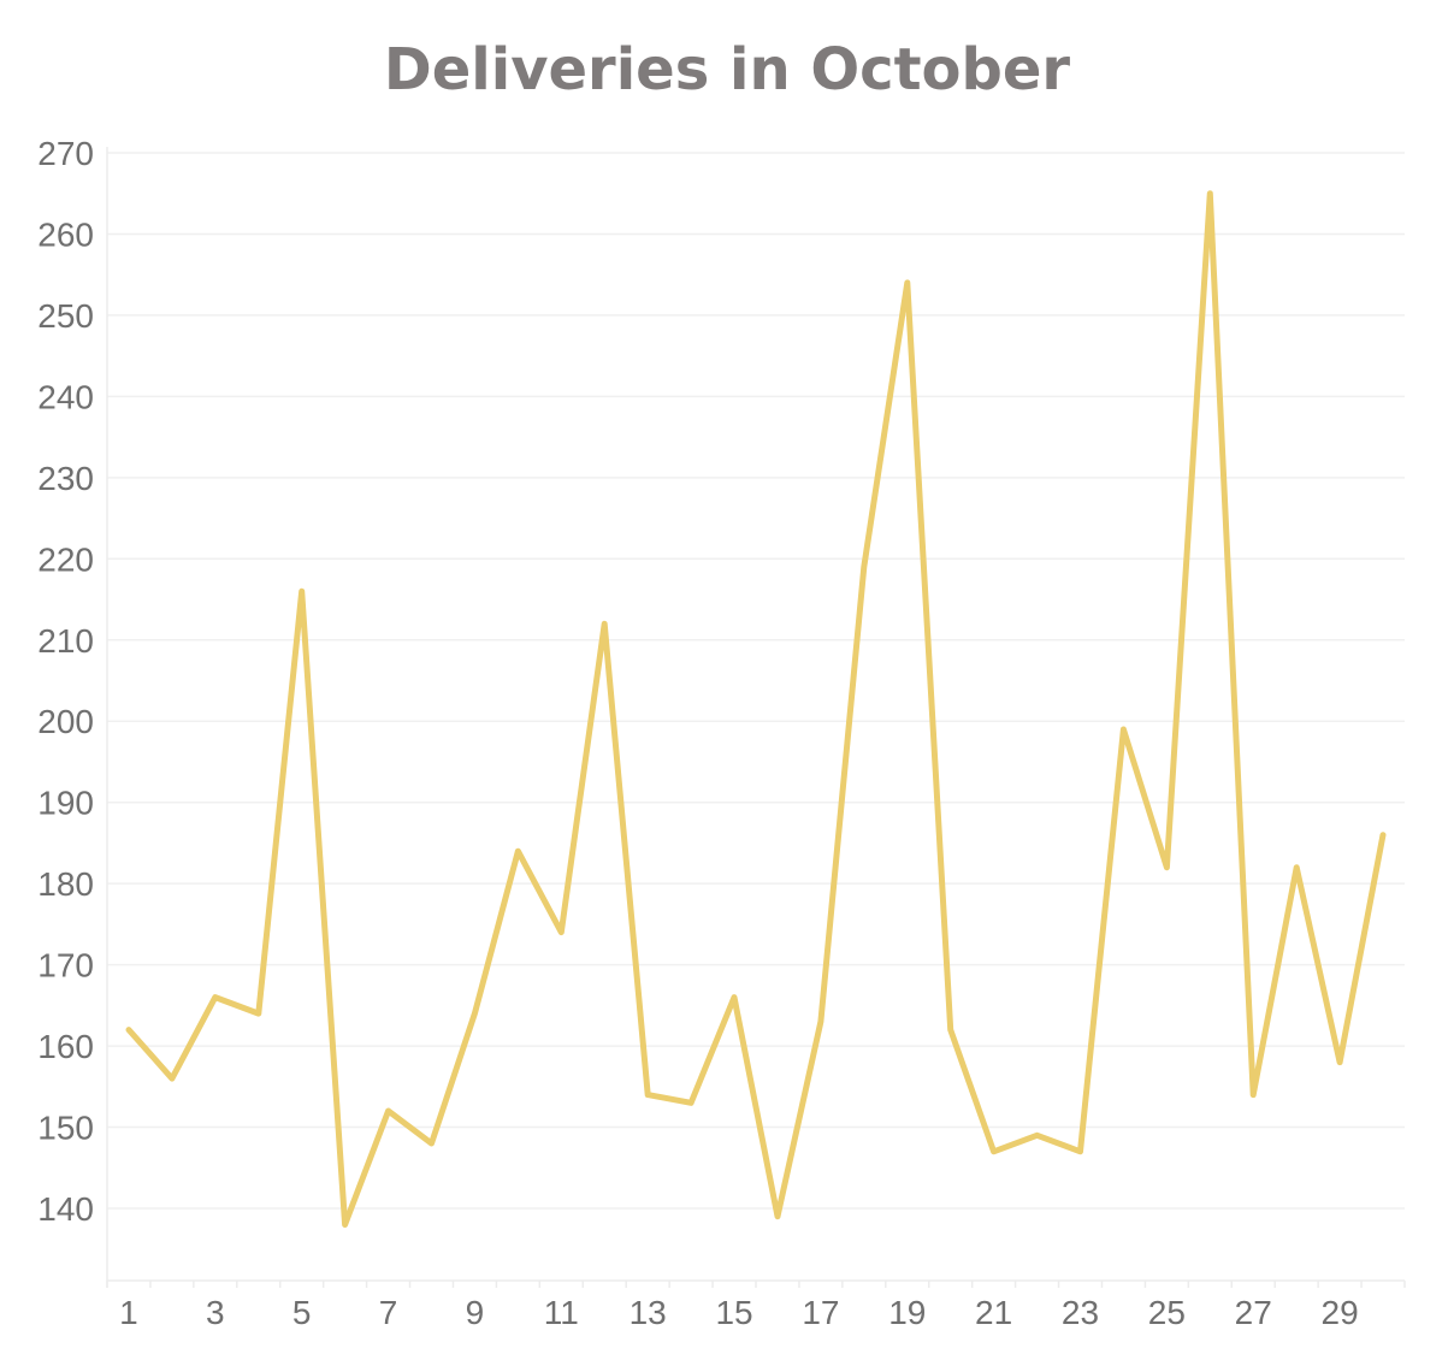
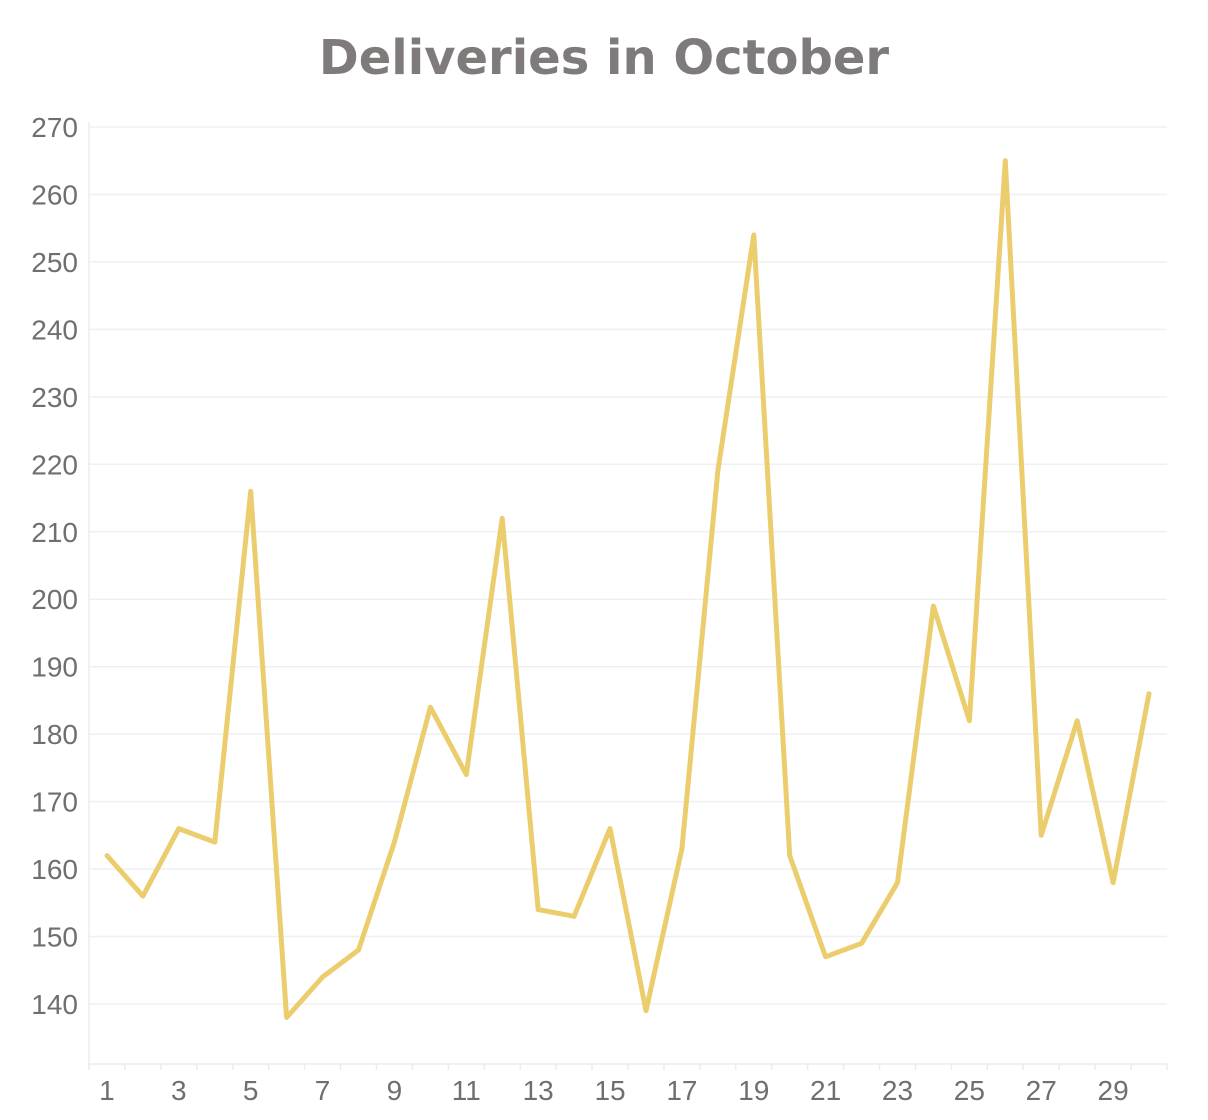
7: 152 -> 144
23: 147 -> 158
27: 154 -> 165
